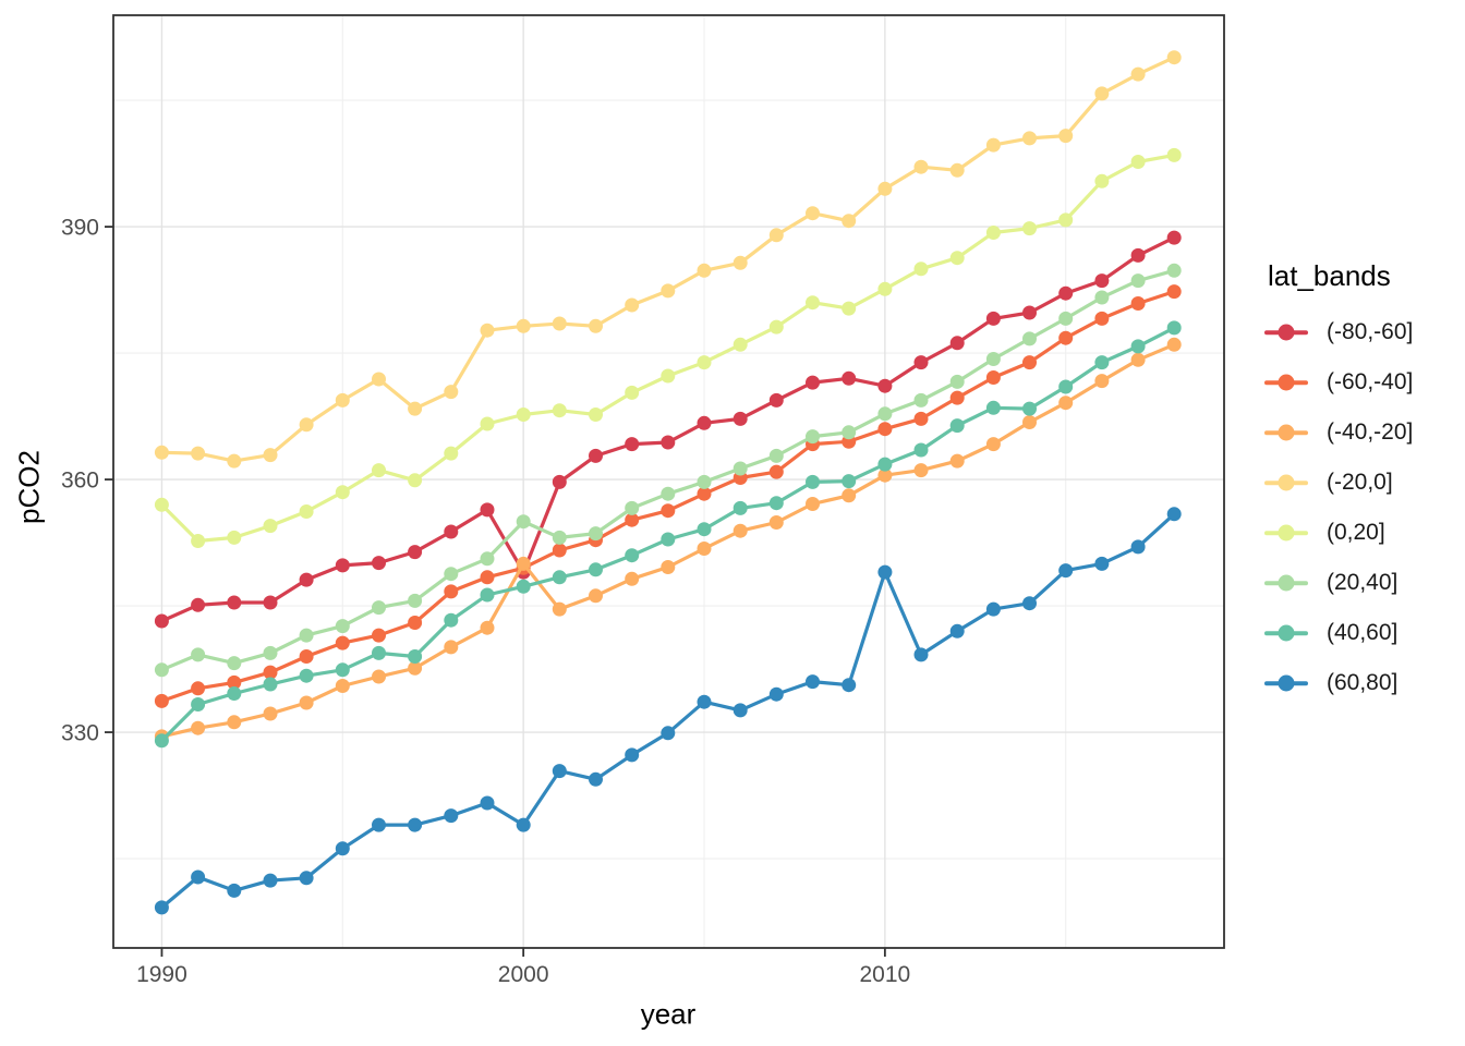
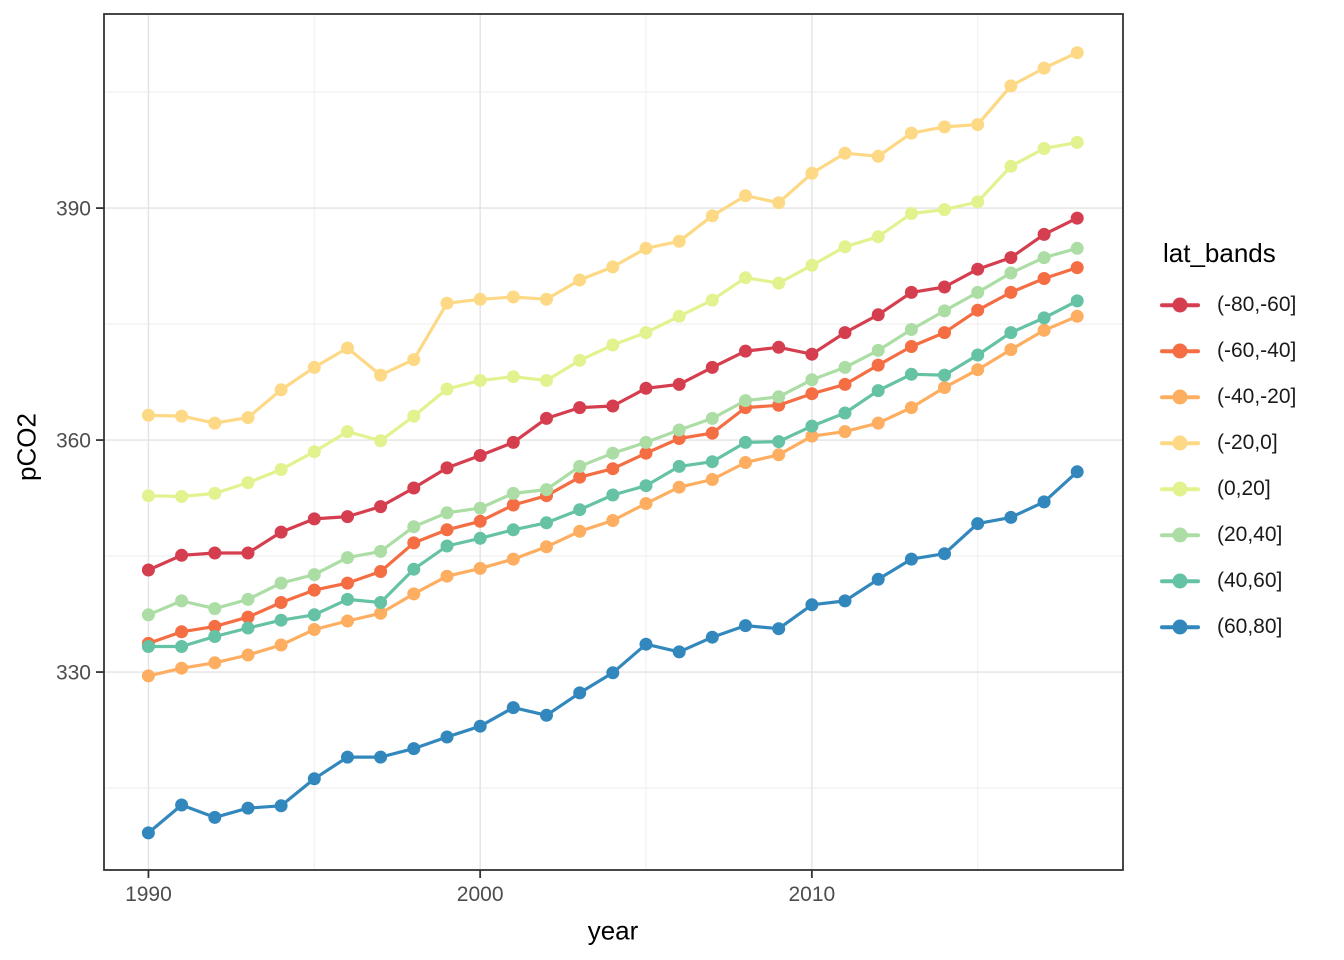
(0,20]/1990: 357 -> 353
(40,60]/1990: 329 -> 333
(-80,-60]/2000: 349 -> 358
(-40,-20]/2000: 350 -> 343
(20,40]/2000: 355 -> 351
(60,80]/2000: 319 -> 323
(60,80]/2010: 349 -> 339
